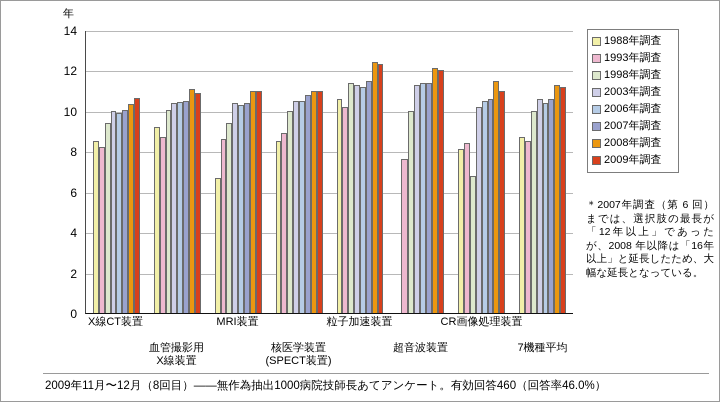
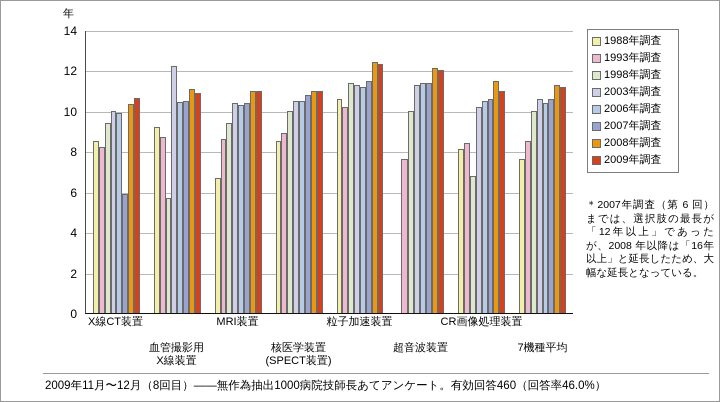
2007年調査/X線CT装置: 10.1 -> 5.9
1998年調査/血管撮影用 X線装置: 10.1 -> 5.7
2003年調査/血管撮影用 X線装置: 10.4 -> 12.2
1988年調査/7機種平均: 8.7 -> 7.6
